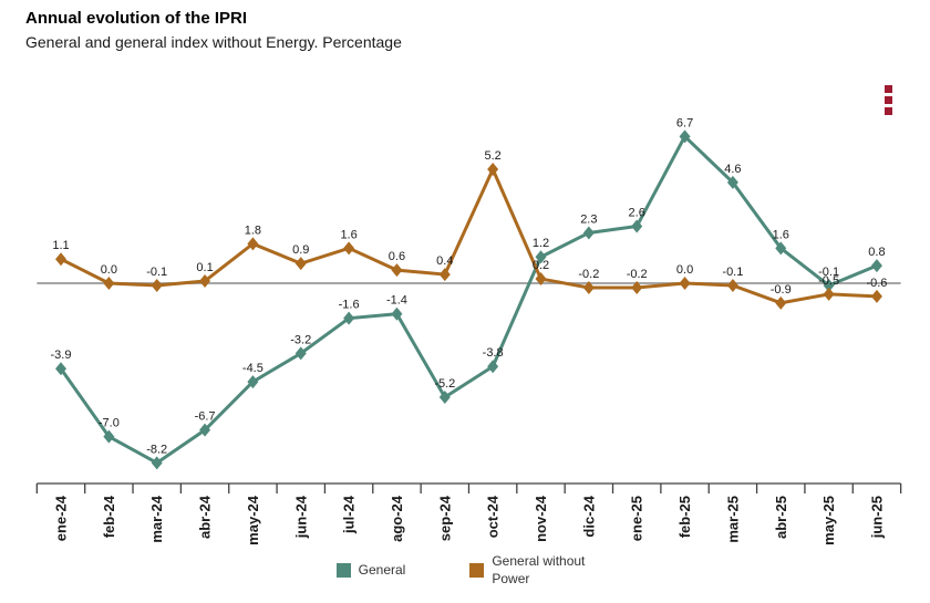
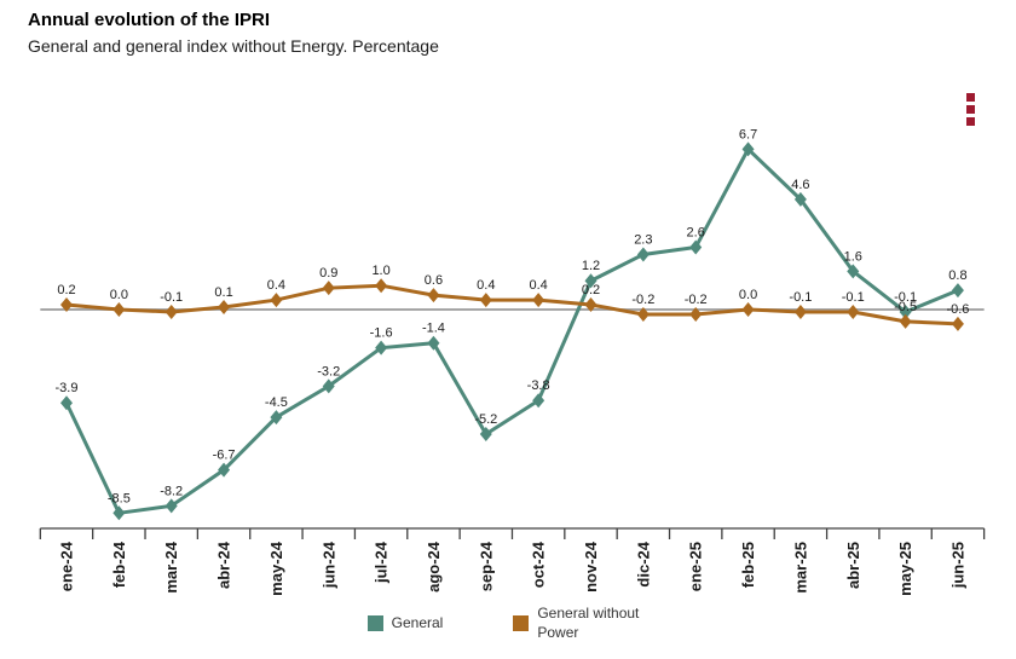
General without Power/ene-24: 1.1 -> 0.2
General/feb-24: -7.0 -> -8.5
General without Power/may-24: 1.8 -> 0.4
General without Power/jul-24: 1.6 -> 1.0
General without Power/oct-24: 5.2 -> 0.4
General without Power/abr-25: -0.9 -> -0.1
